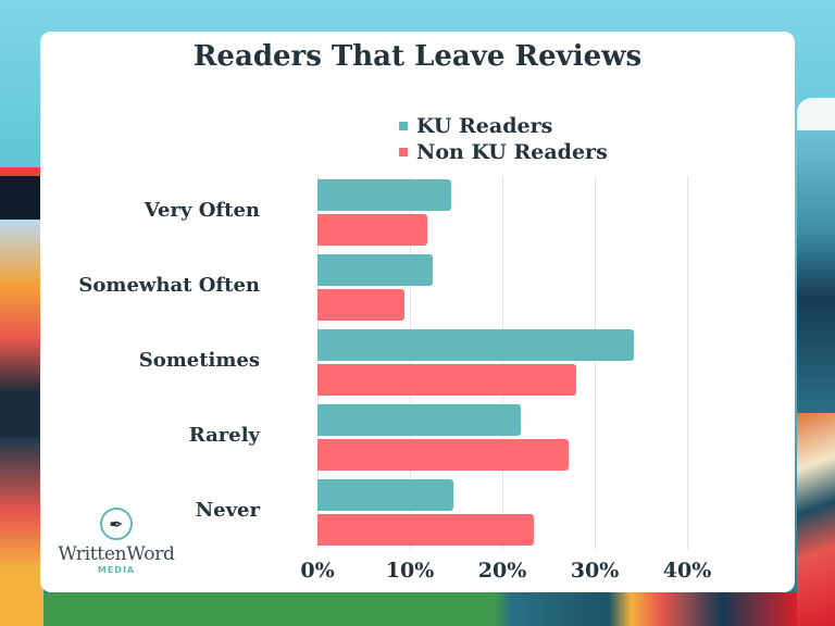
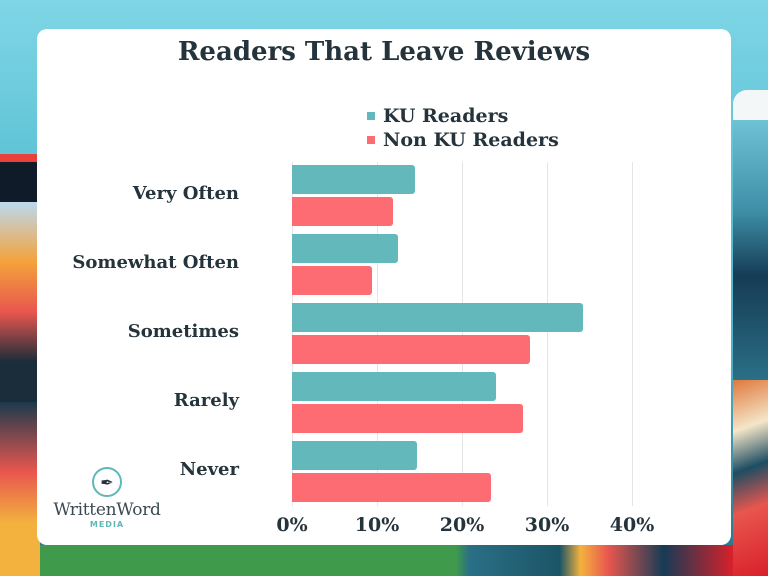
KU Readers/Rarely: 22% -> 24%
